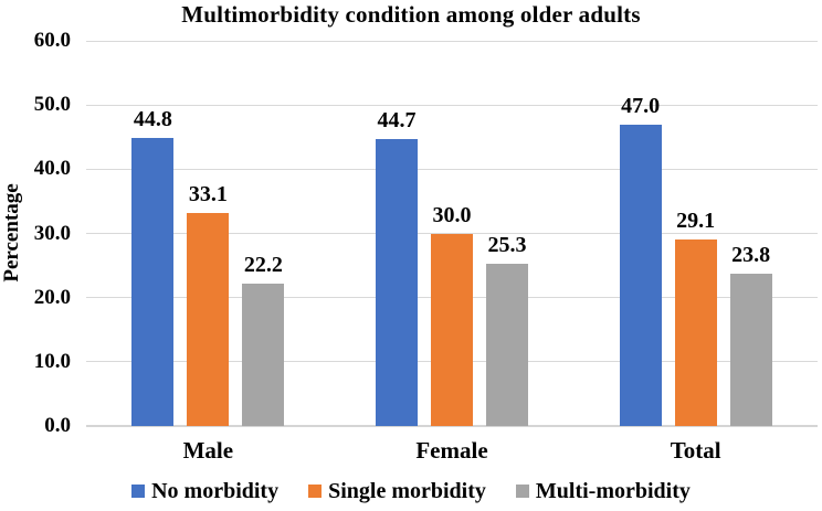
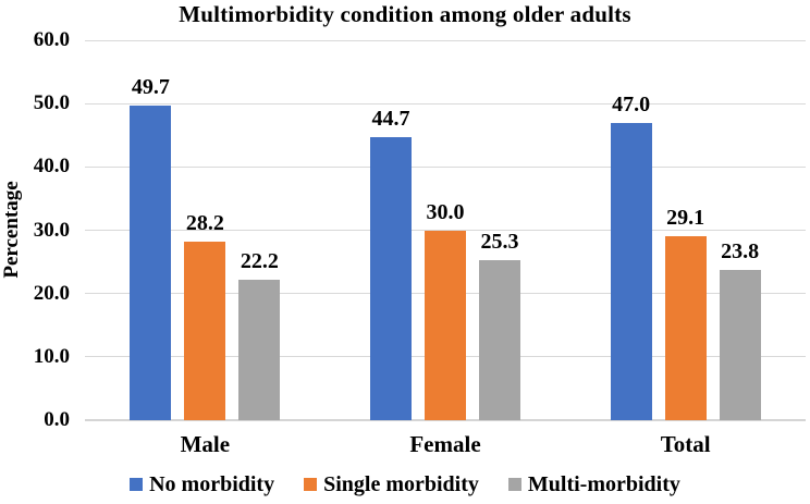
No morbidity/Male: 44.8 -> 49.7
Single morbidity/Male: 33.1 -> 28.2
